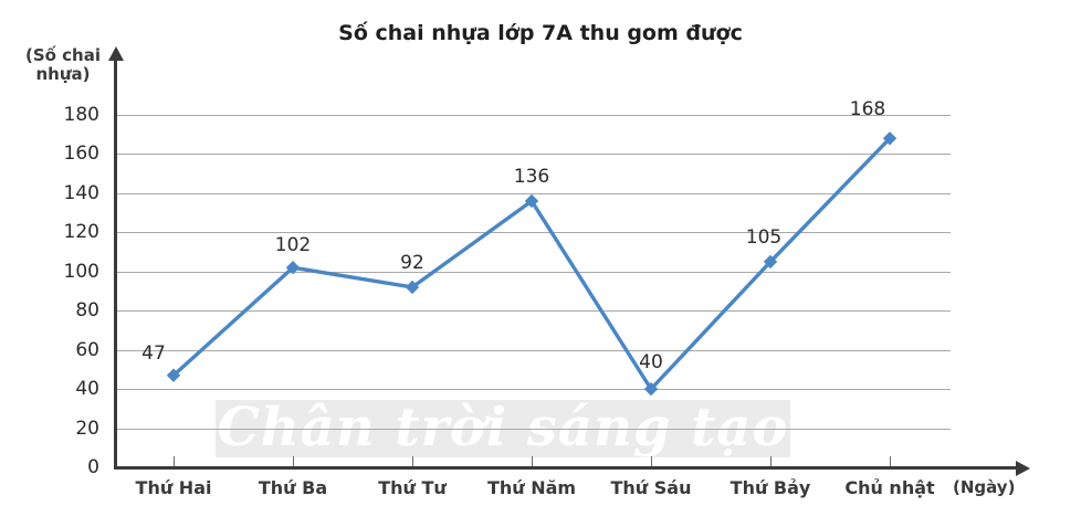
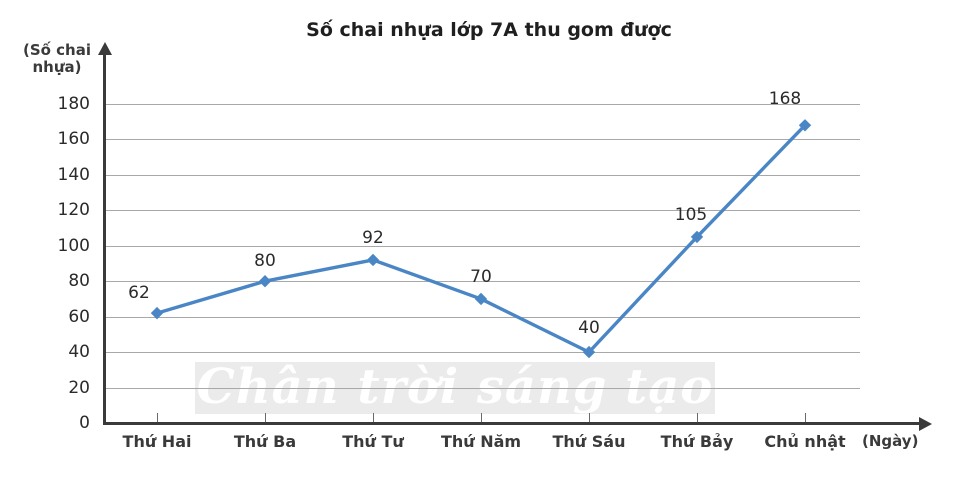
Thứ Hai: 47 -> 62
Thứ Ba: 102 -> 80
Thứ Năm: 136 -> 70
